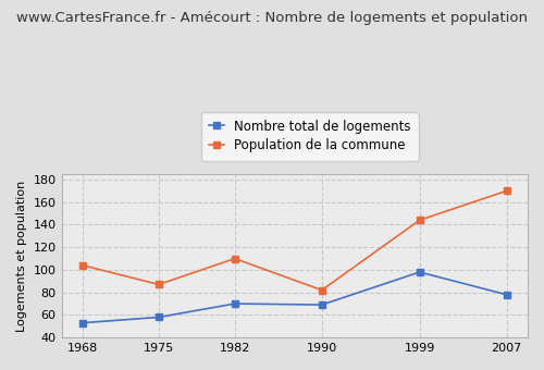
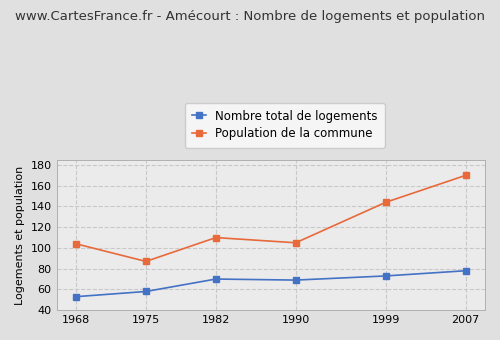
Population de la commune/1990: 82 -> 105
Nombre total de logements/1999: 98 -> 73
